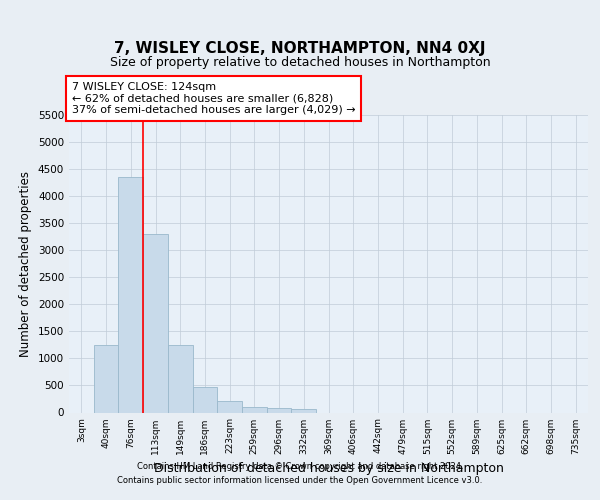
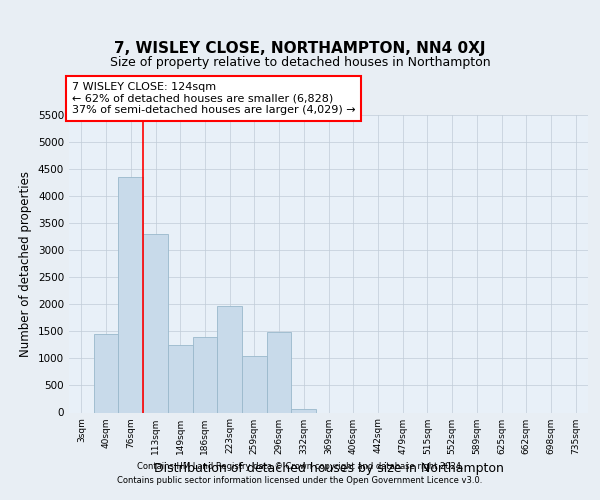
40sqm: 1250 -> 1460
186sqm: 480 -> 1400
223sqm: 210 -> 1960
259sqm: 100 -> 1040
296sqm: 80 -> 1480
